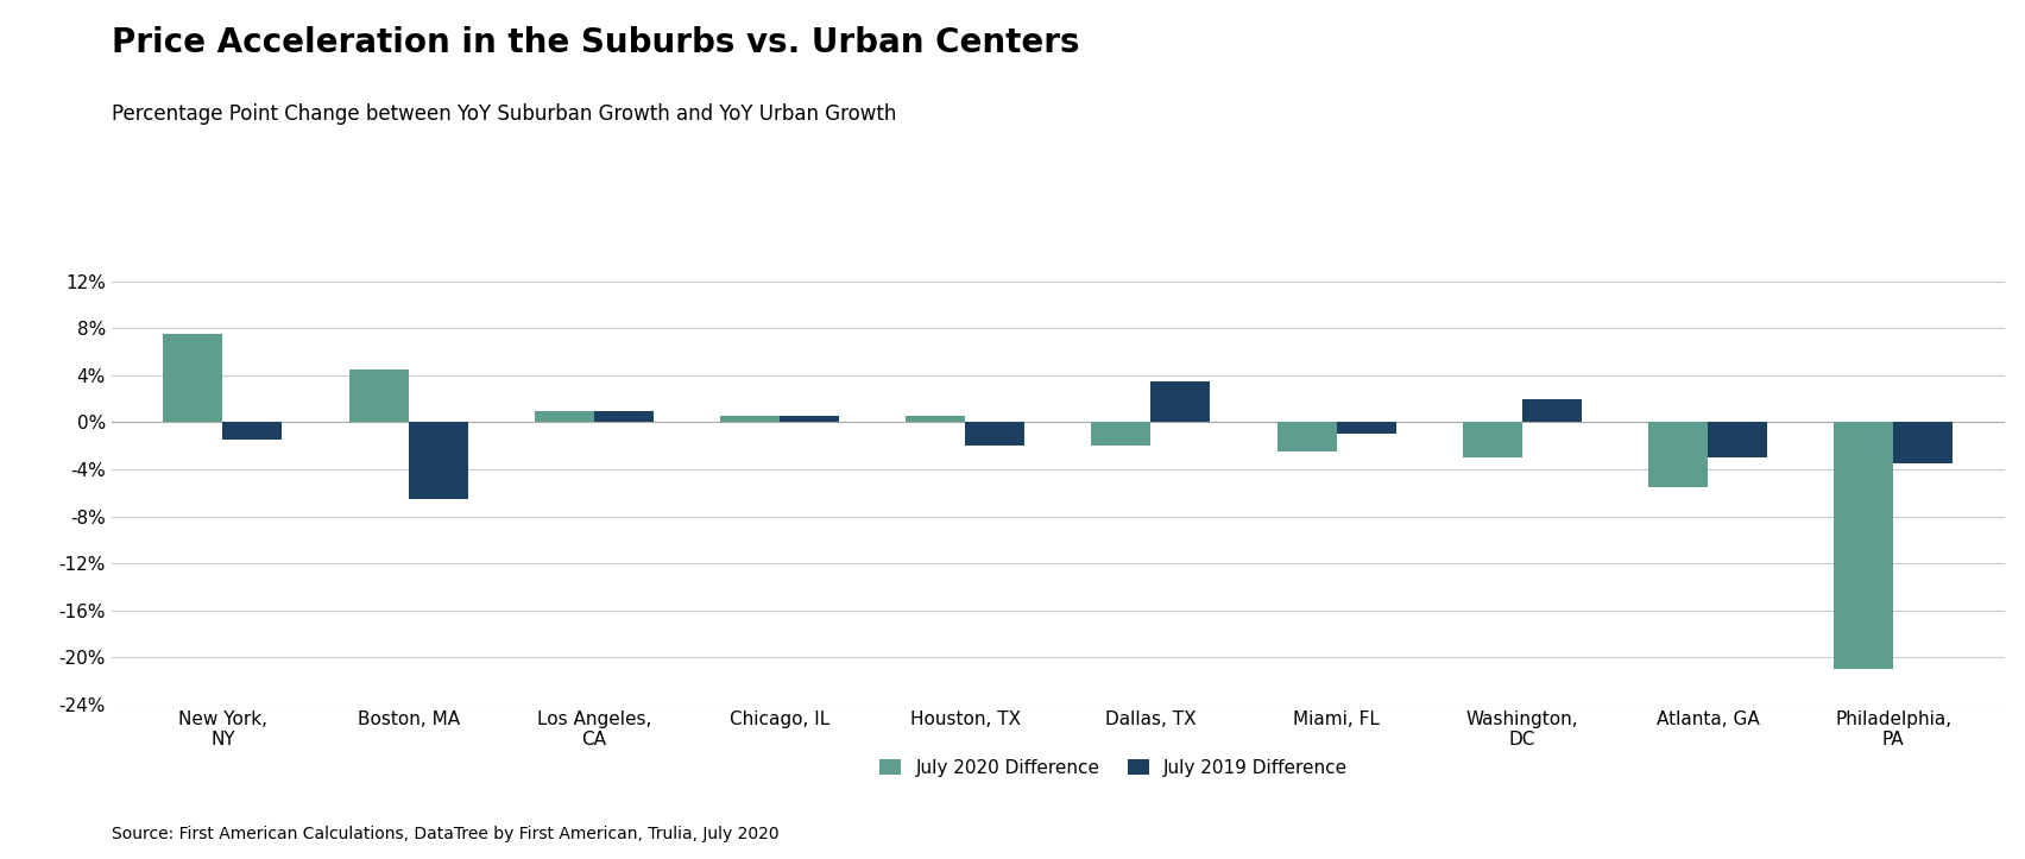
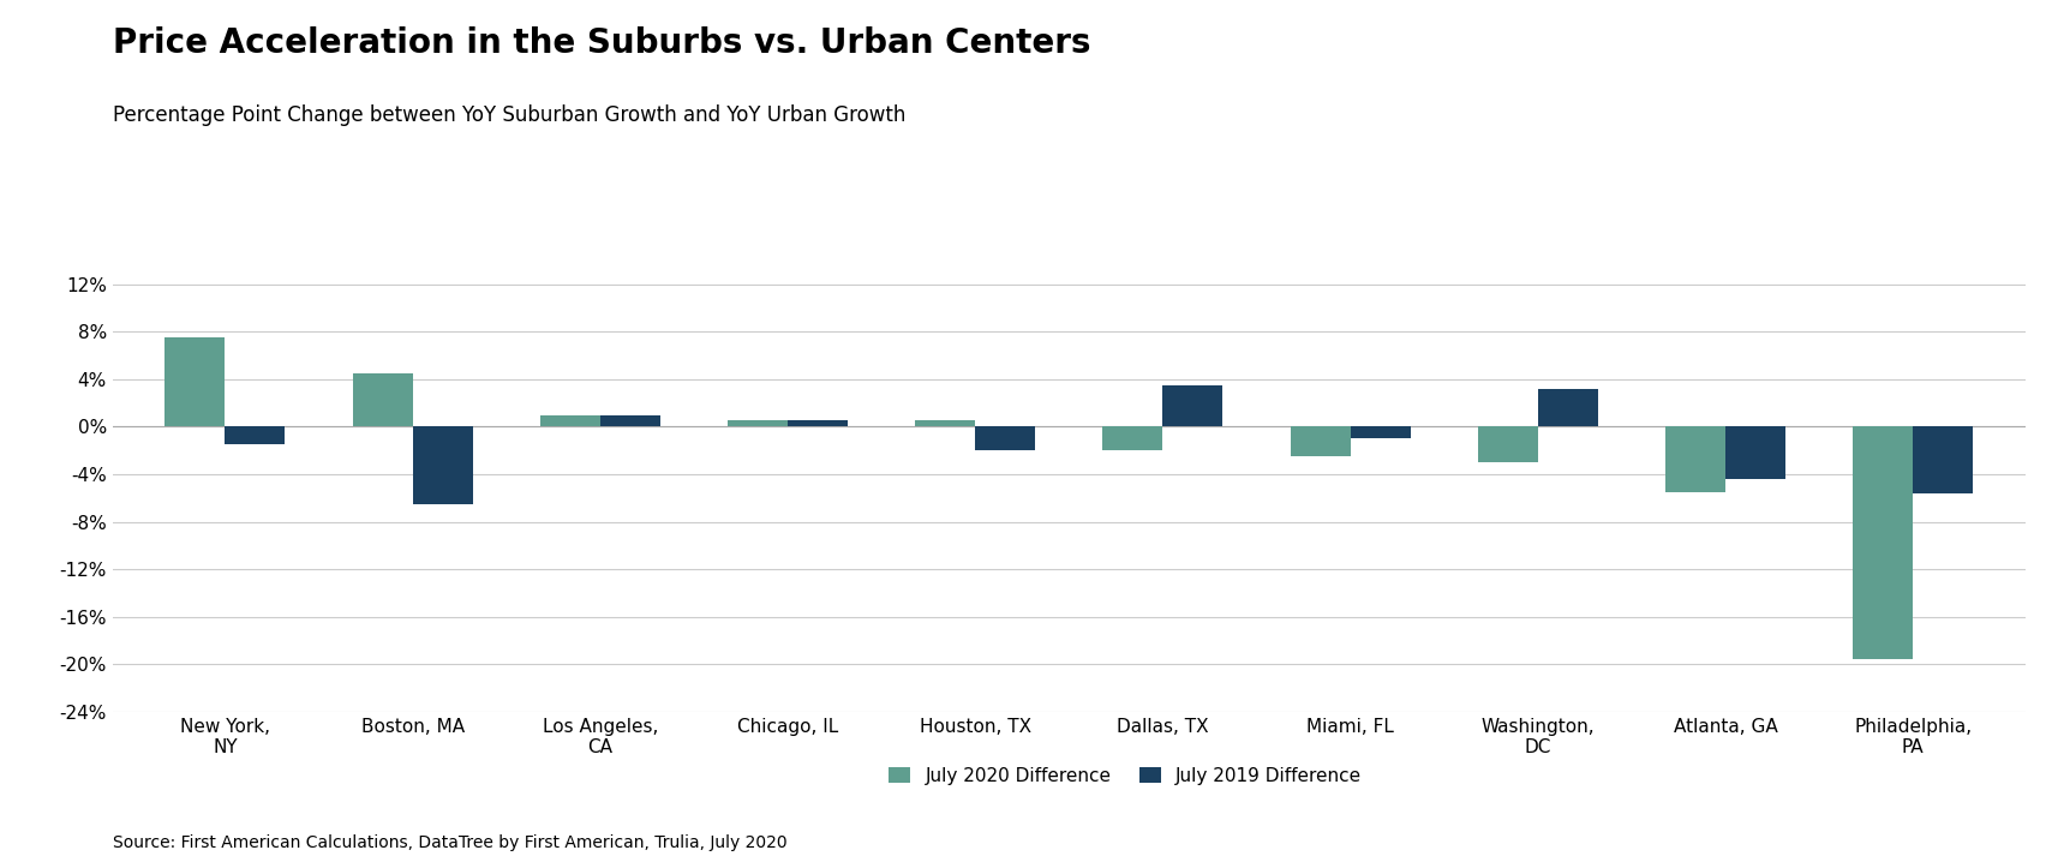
July 2019 Difference/Washington, DC: 2.0% -> 3.2%
July 2019 Difference/Atlanta, GA: -3.0% -> -4.4%
July 2020 Difference/Philadelphia, PA: -21.0% -> -19.6%
July 2019 Difference/Philadelphia, PA: -3.5% -> -5.6%
